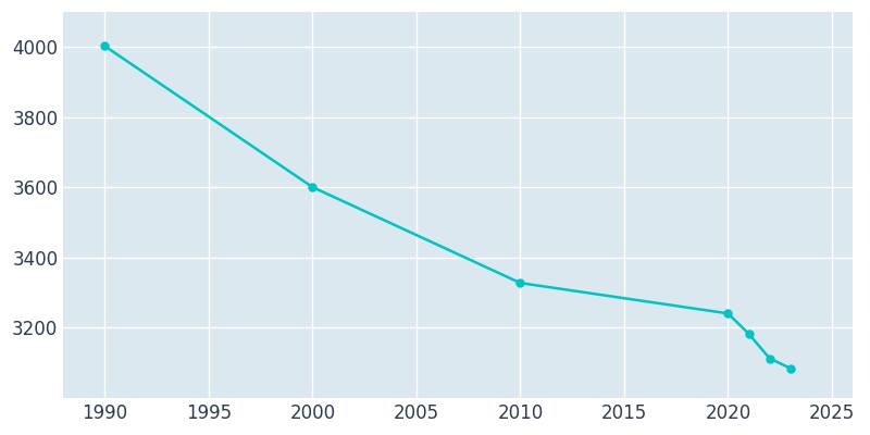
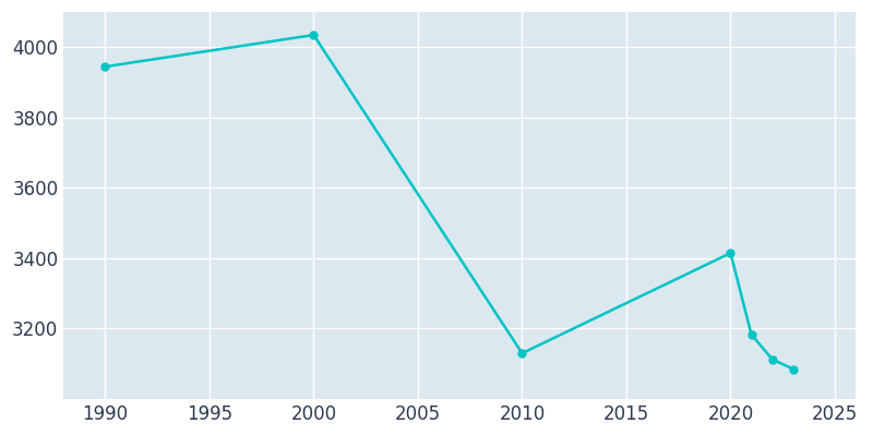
1990: 4003 -> 3945
2000: 3601 -> 4035
2010: 3328 -> 3130
2020: 3241 -> 3415
